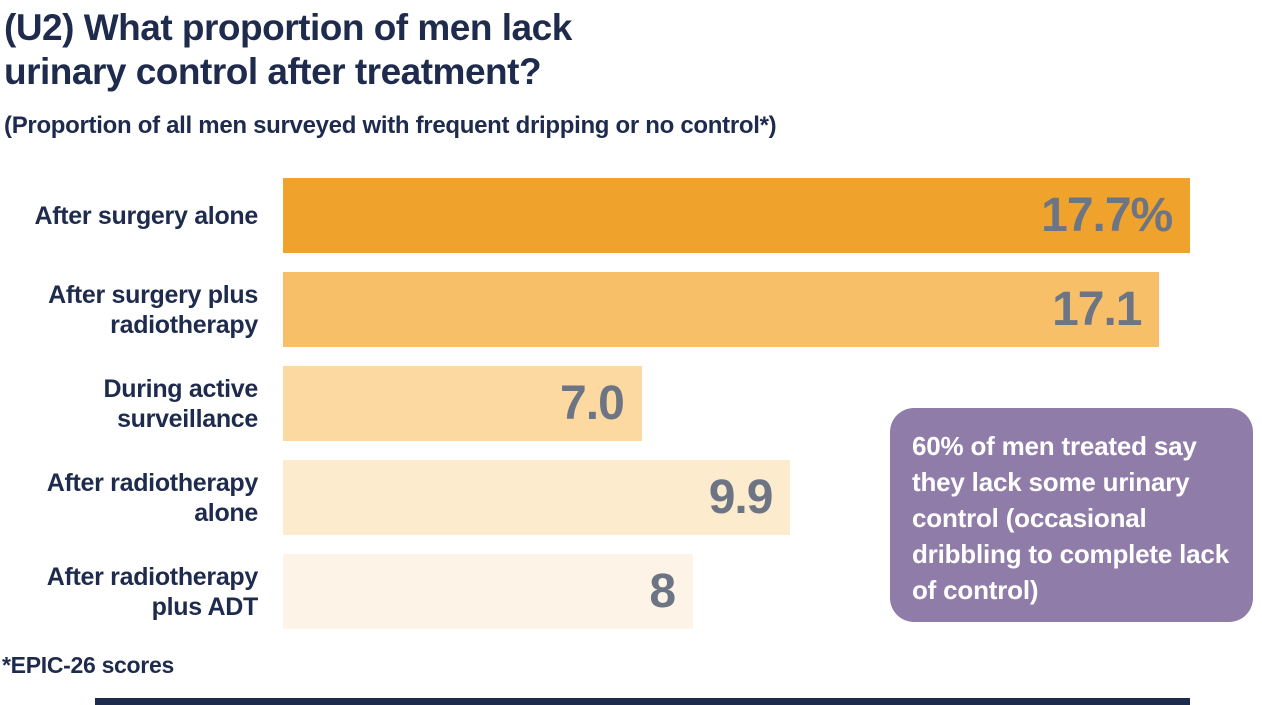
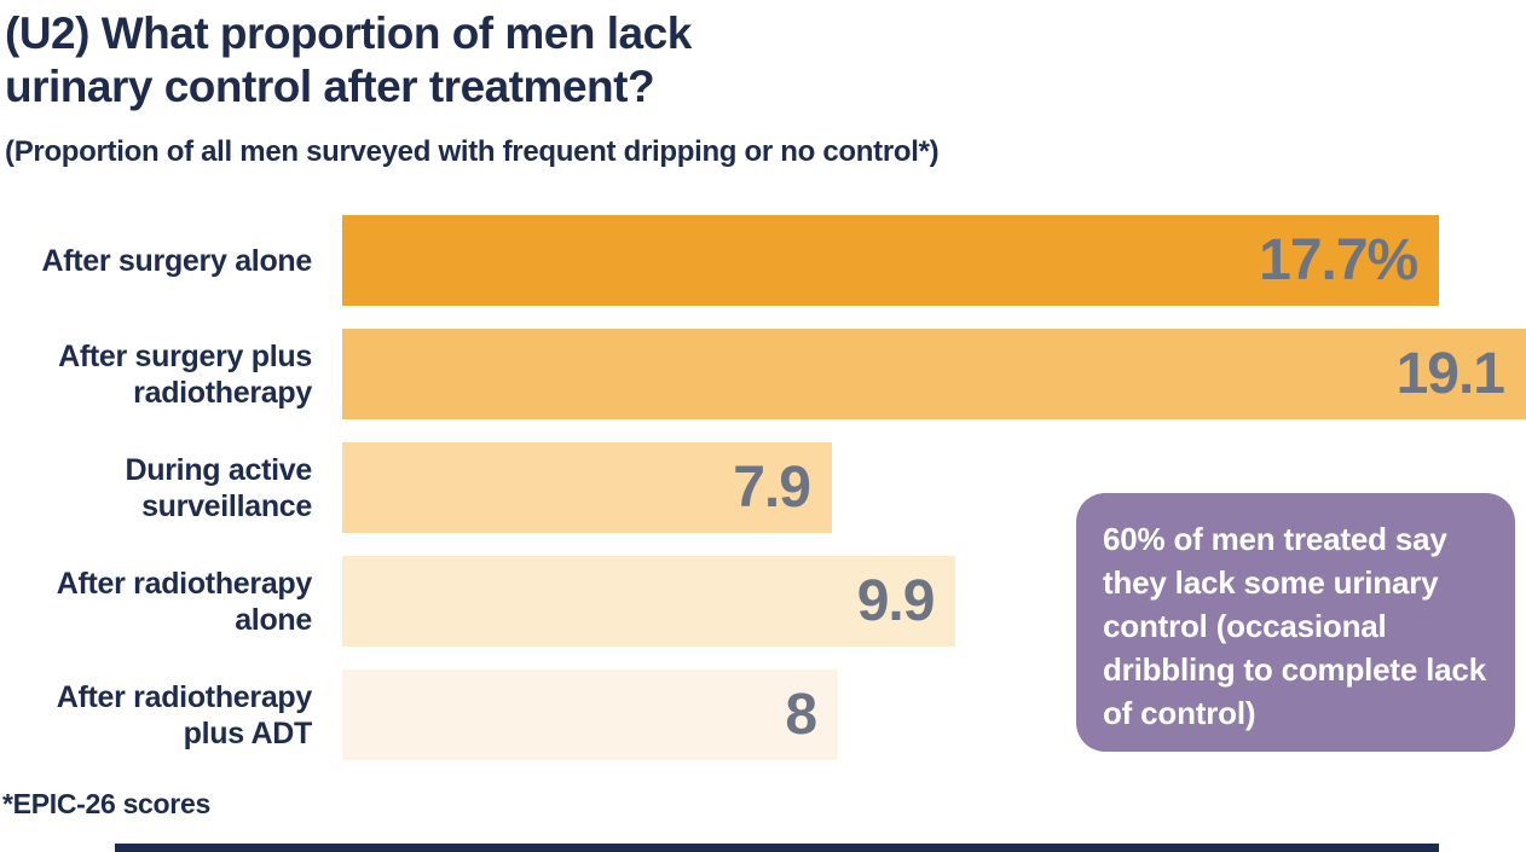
After surgery plus radiotherapy: 17.1 -> 19.1
During active surveillance: 7.0 -> 7.9
